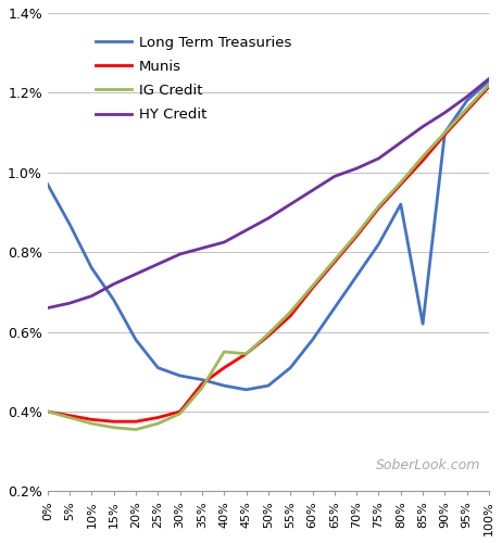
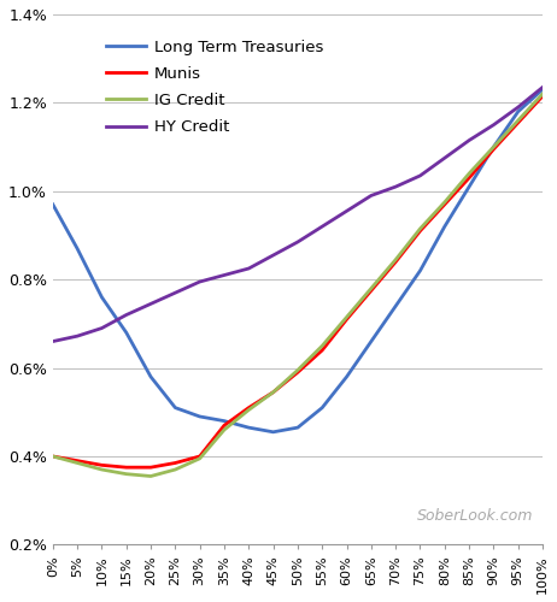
IG Credit/40%: 0.550% -> 0.505%
Long Term Treasuries/85%: 0.620% -> 1.010%
